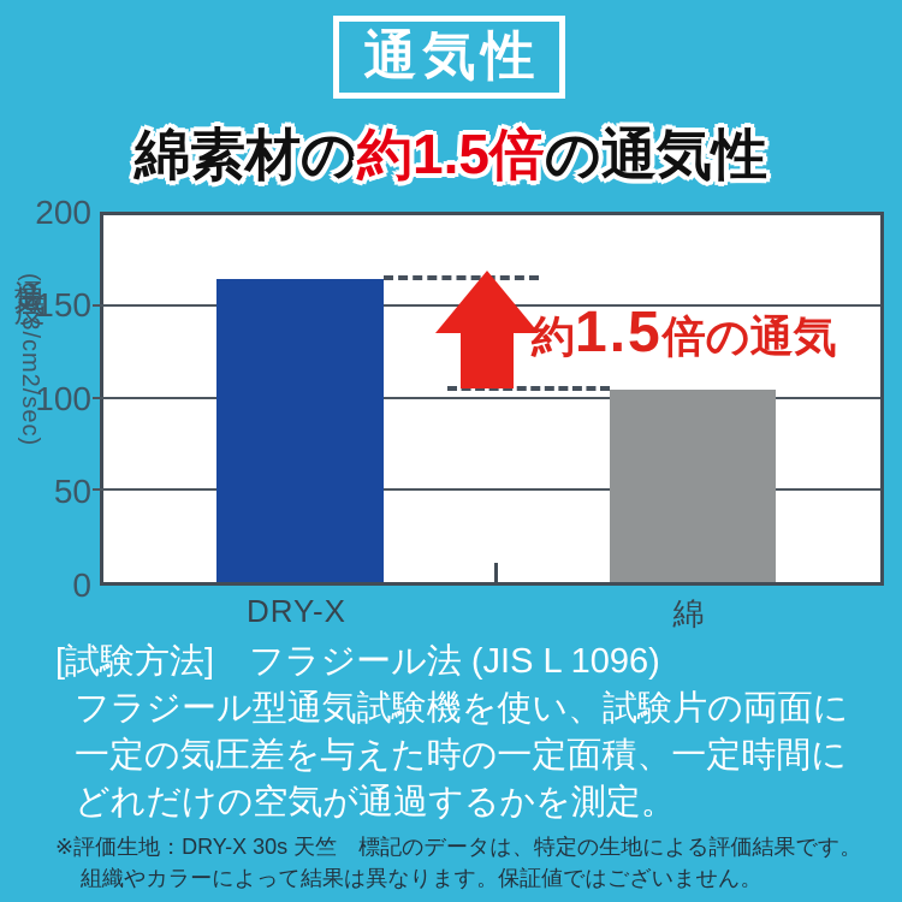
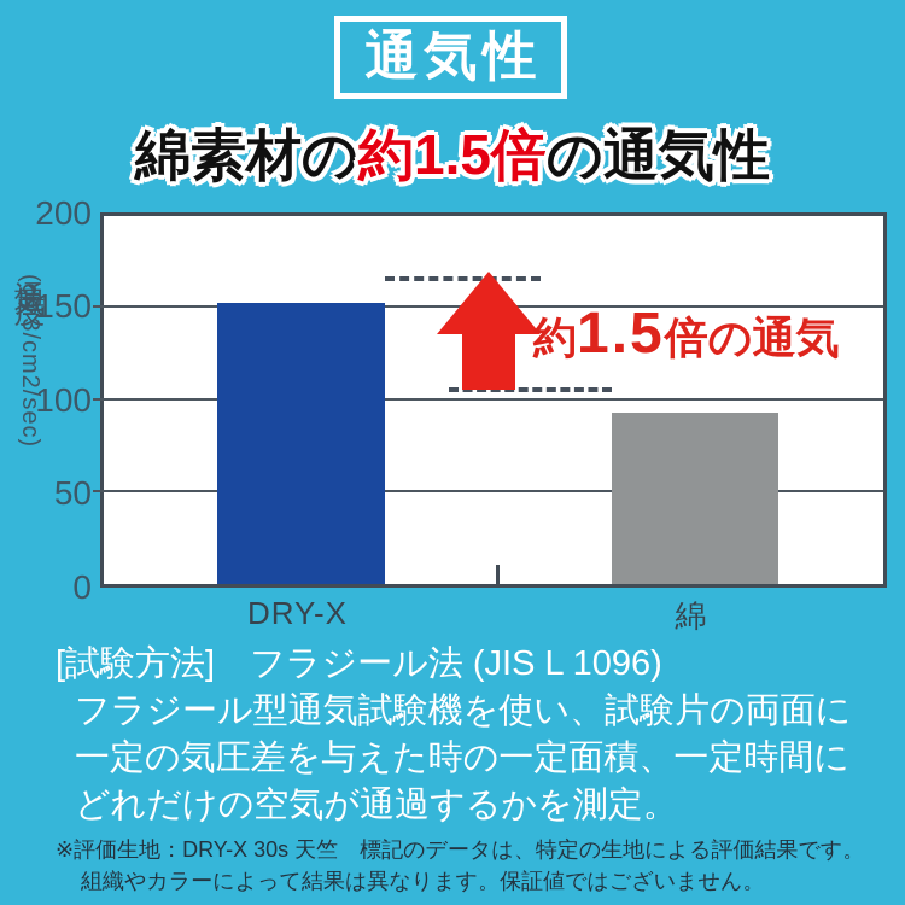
DRY-X: 165 -> 153
綿: 105 -> 93
